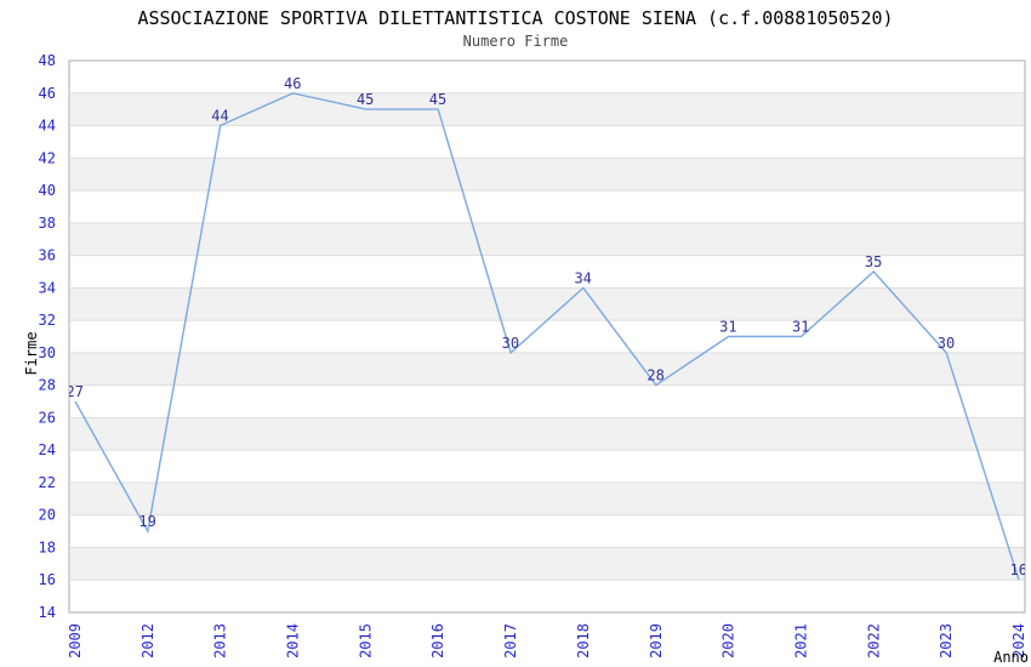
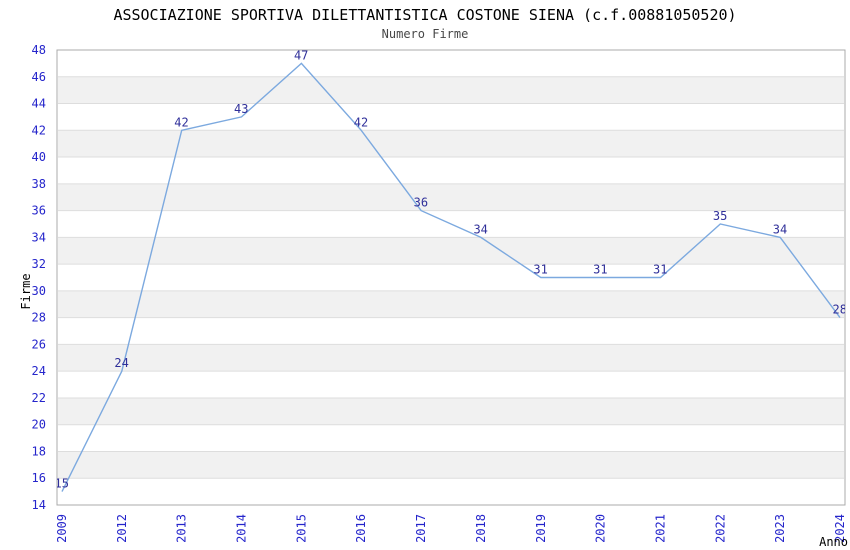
2009: 27 -> 15
2012: 19 -> 24
2013: 44 -> 42
2014: 46 -> 43
2015: 45 -> 47
2016: 45 -> 42
2017: 30 -> 36
2019: 28 -> 31
2023: 30 -> 34
2024: 16 -> 28
